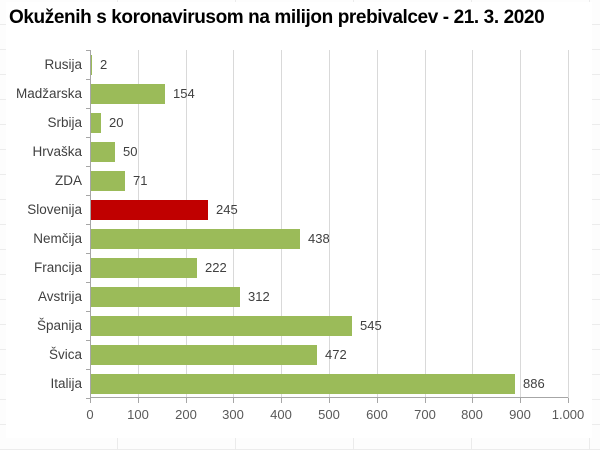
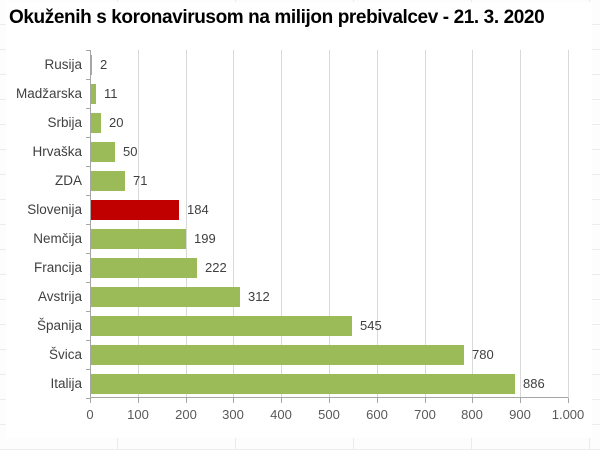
Madžarska: 154 -> 11
Slovenija: 245 -> 184
Nemčija: 438 -> 199
Švica: 472 -> 780
